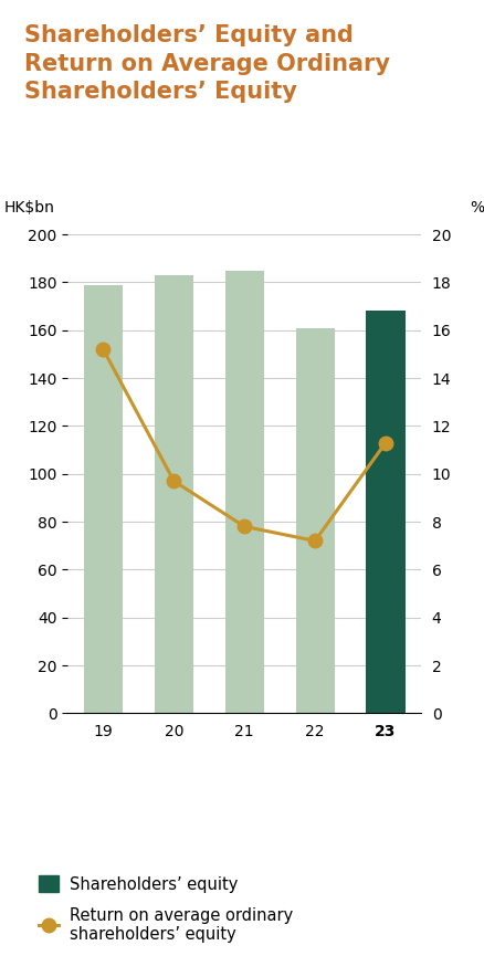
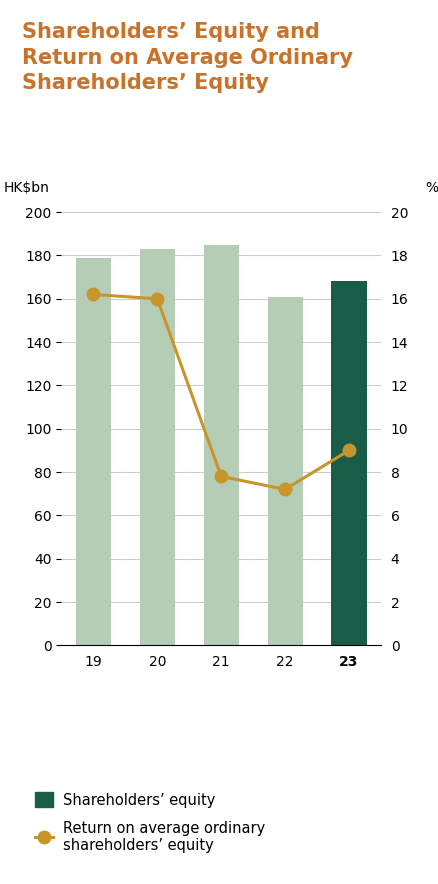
Return on average ordinary shareholders’ equity/19: 15.2 -> 16.2
Return on average ordinary shareholders’ equity/20: 9.7 -> 16.0
Return on average ordinary shareholders’ equity/23: 11.3 -> 9.0
